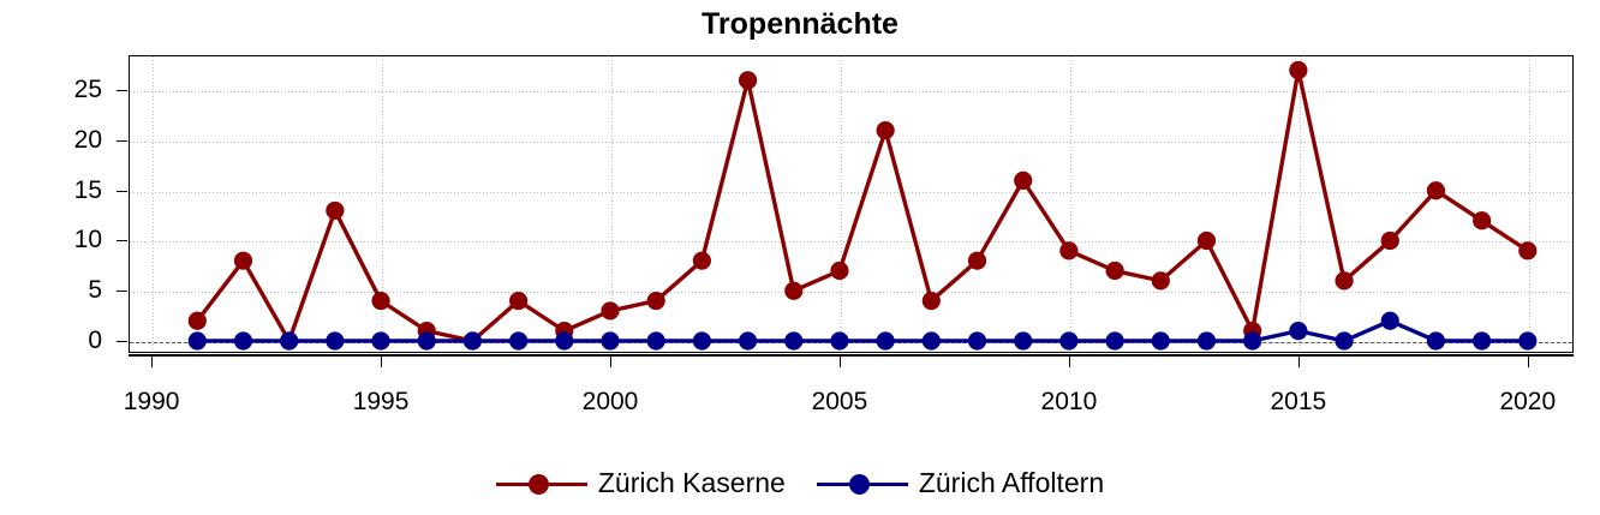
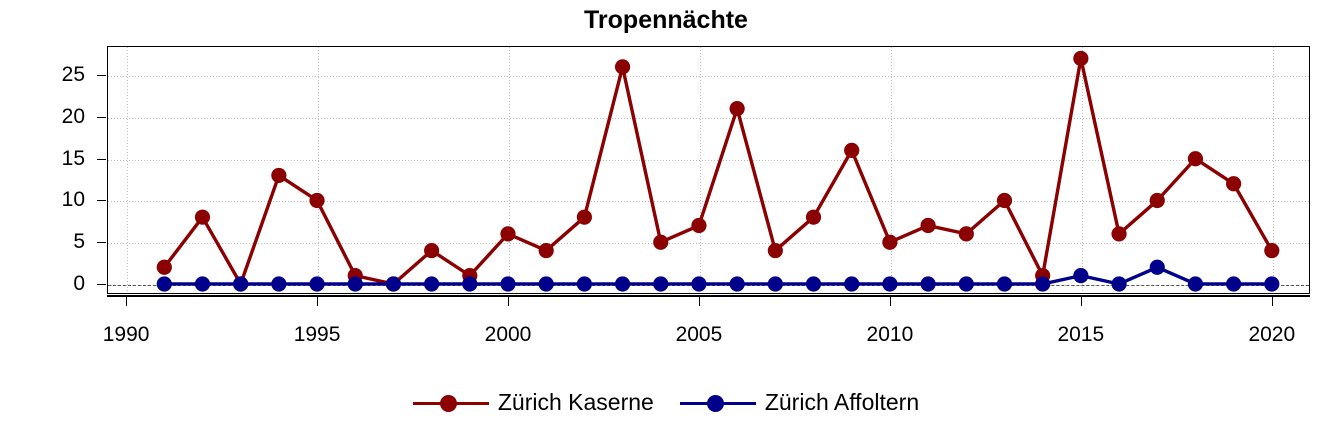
Zürich Kaserne/1995: 4 -> 10
Zürich Kaserne/2000: 3 -> 6
Zürich Kaserne/2010: 9 -> 5
Zürich Kaserne/2020: 9 -> 4
